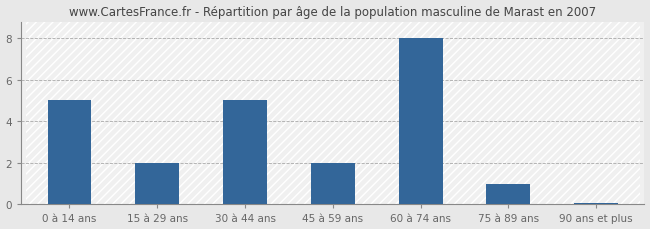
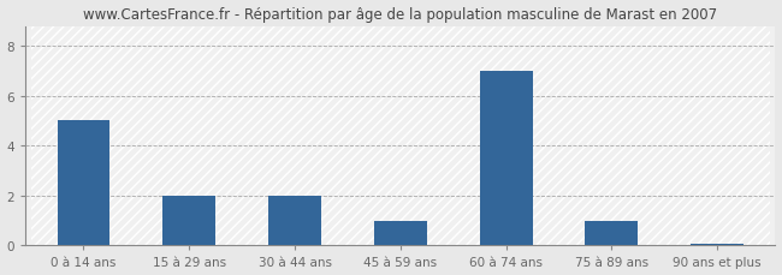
30 à 44 ans: 5.00 -> 2.00
45 à 59 ans: 2.00 -> 1.00
60 à 74 ans: 8.00 -> 7.00
